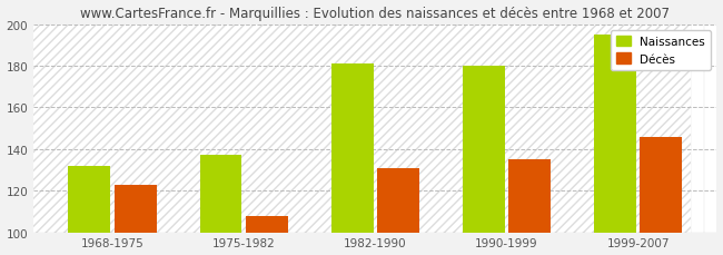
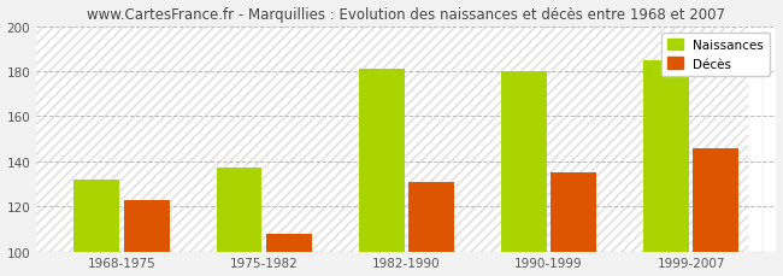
Naissances/1999-2007: 195 -> 185
